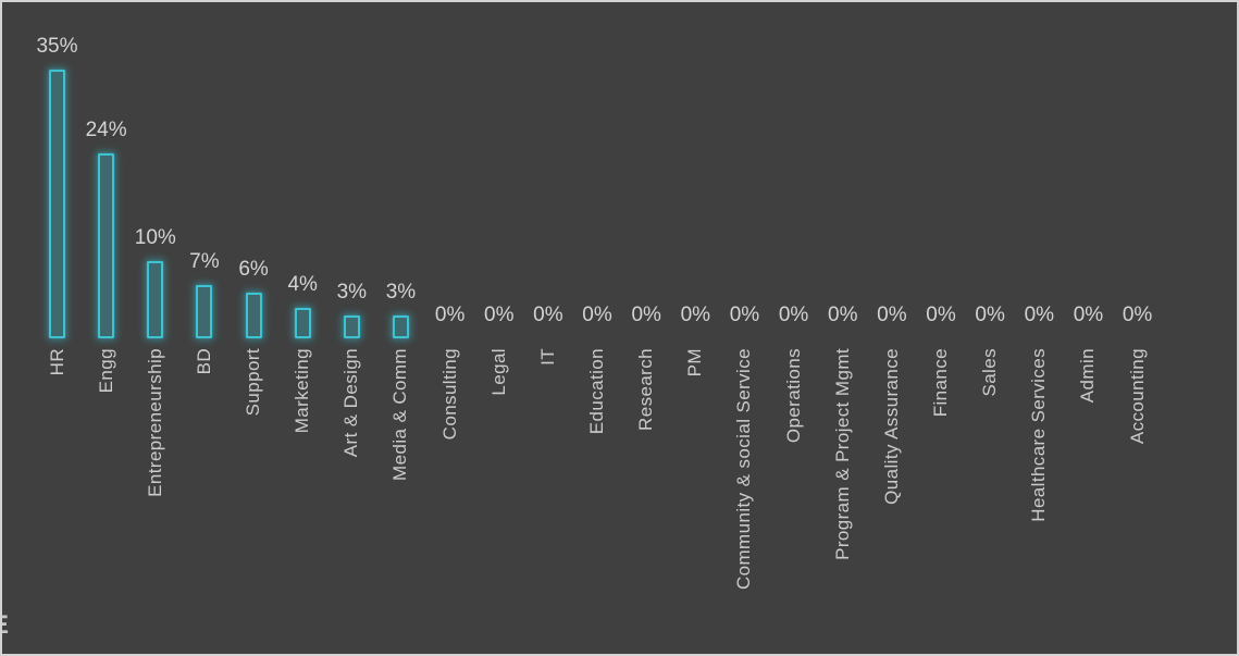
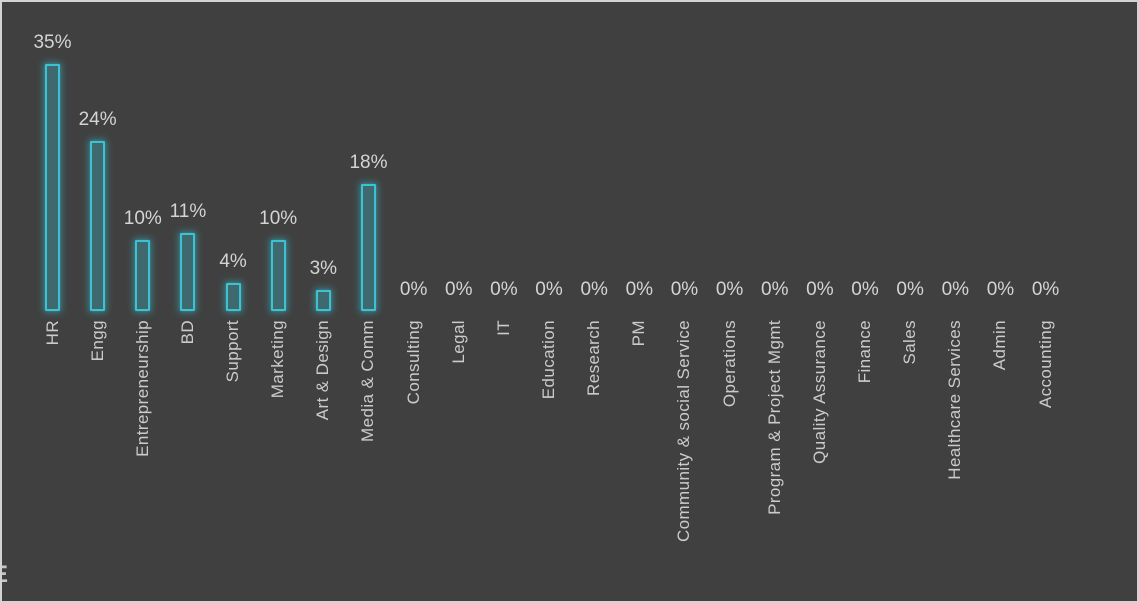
BD: 7% -> 11%
Support: 6% -> 4%
Marketing: 4% -> 10%
Media & Comm: 3% -> 18%
